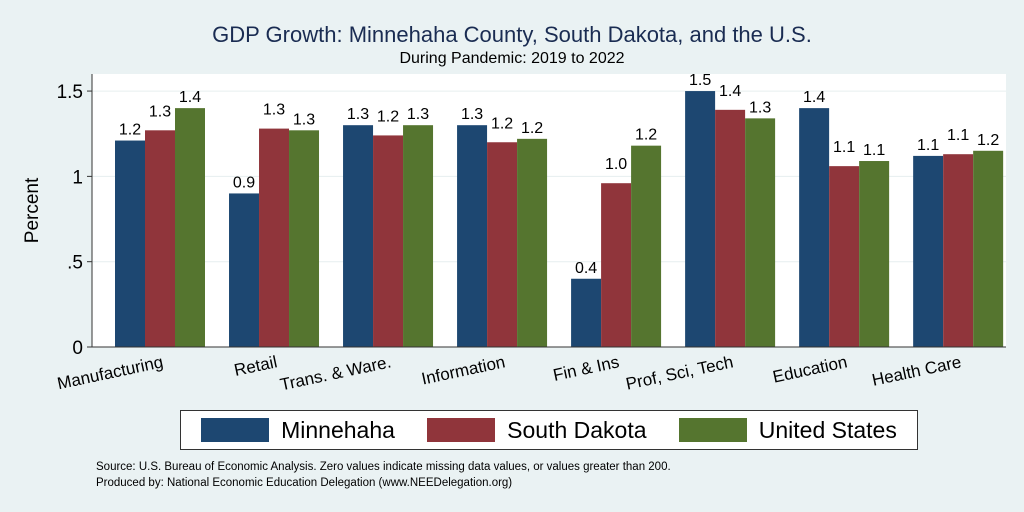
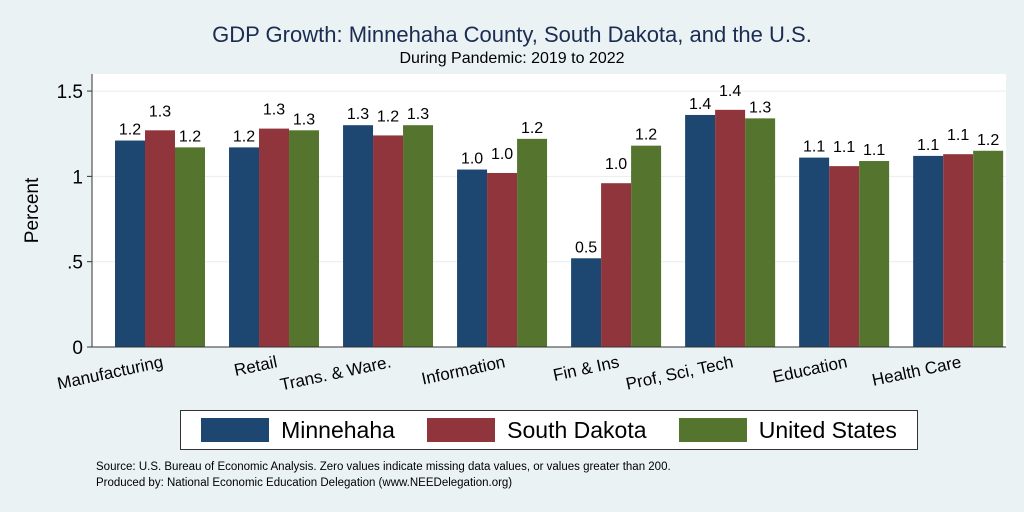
United States/Manufacturing: 1.4 -> 1.2
Minnehaha/Retail: 0.9 -> 1.2
Minnehaha/Information: 1.3 -> 1.0
South Dakota/Information: 1.2 -> 1.0
Minnehaha/Fin & Ins: 0.4 -> 0.5
Minnehaha/Prof, Sci, Tech: 1.5 -> 1.4
Minnehaha/Education: 1.4 -> 1.1
